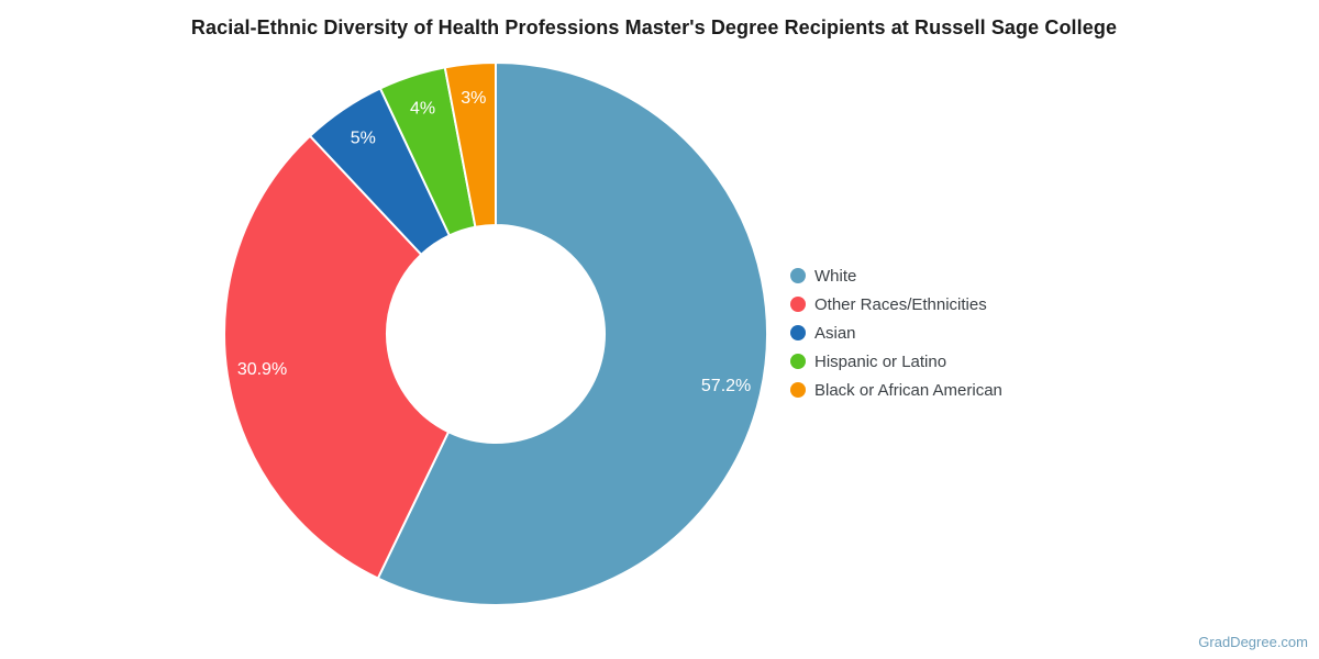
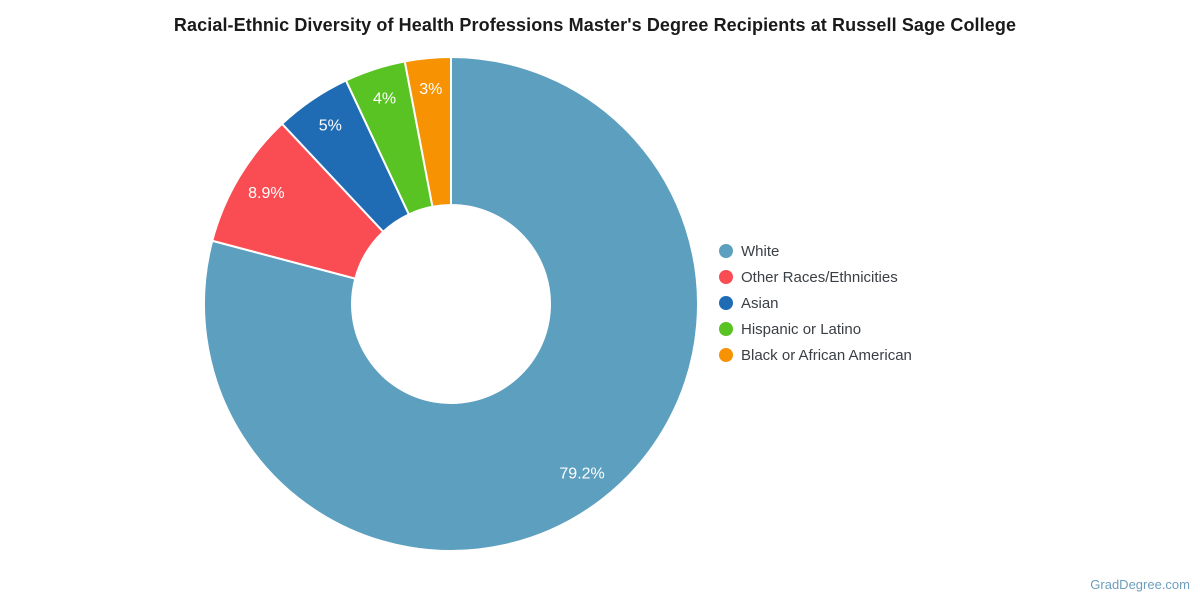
White: 57.2% -> 79.2%
Other Races/Ethnicities: 30.9% -> 8.9%
